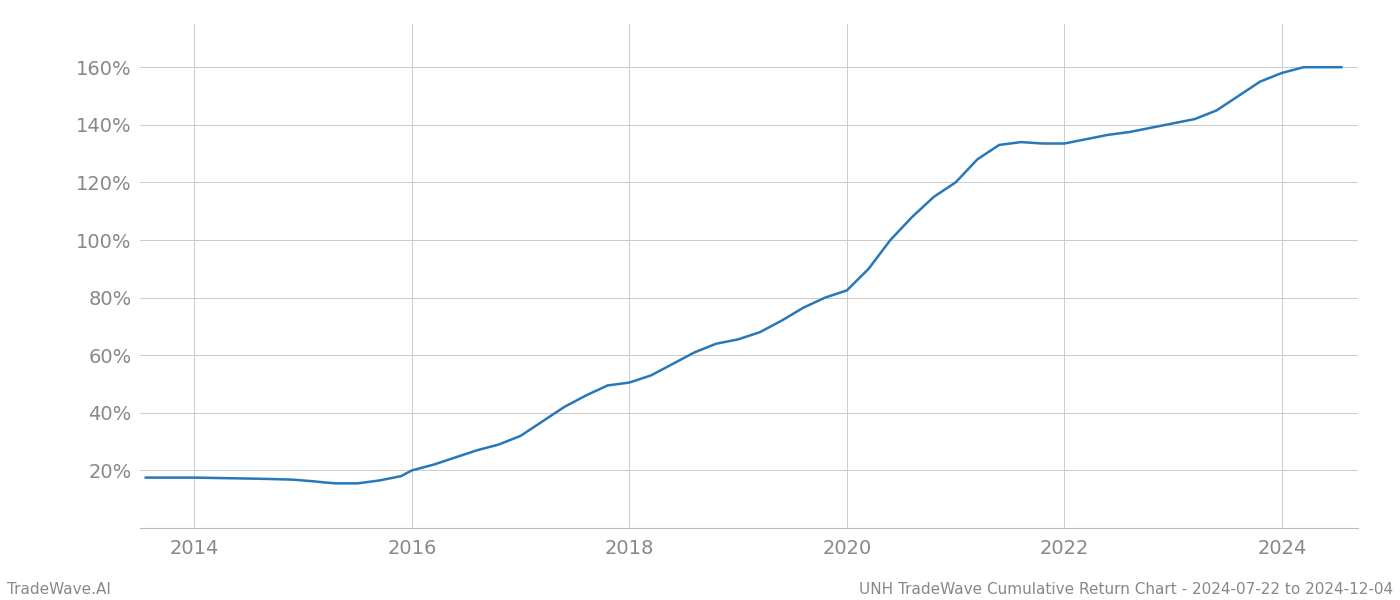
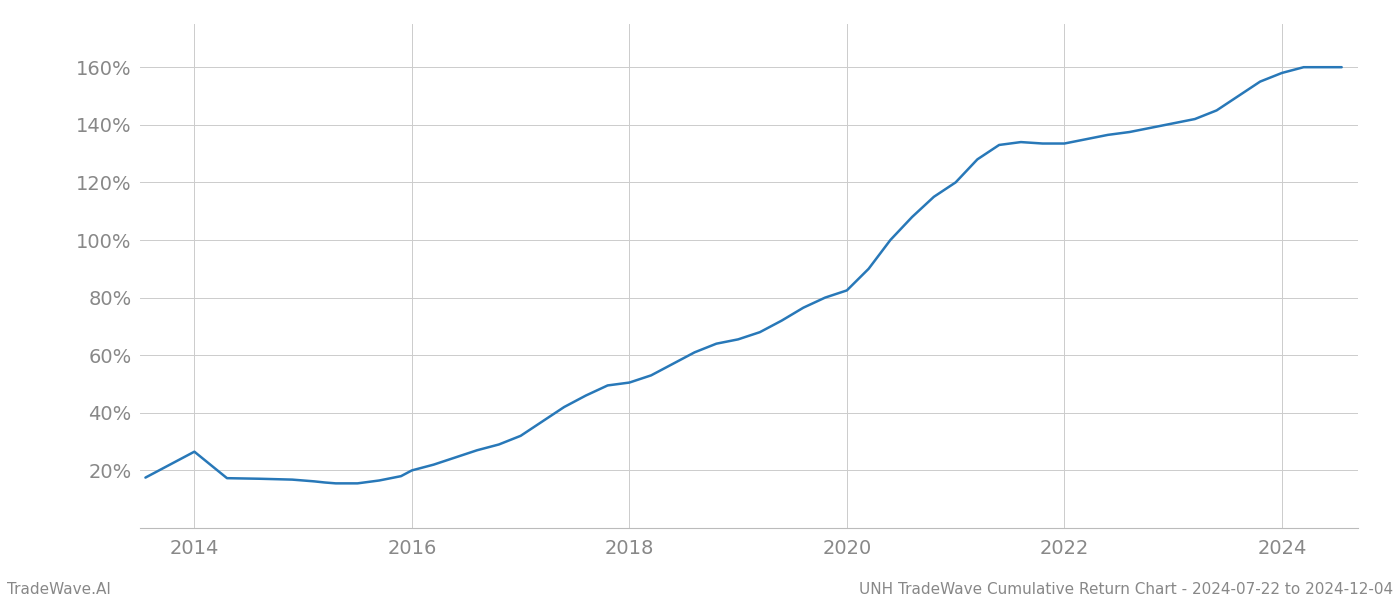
2014: 17.5% -> 26.5%
